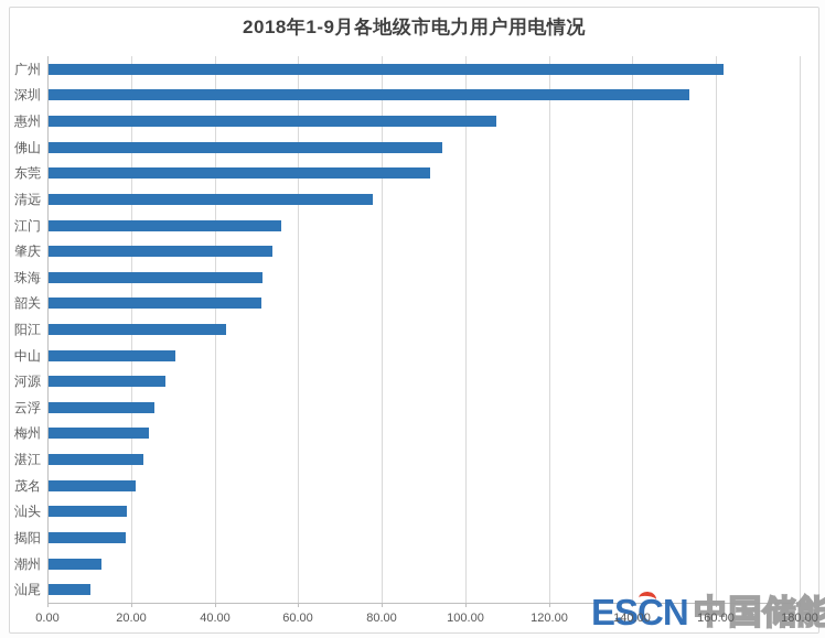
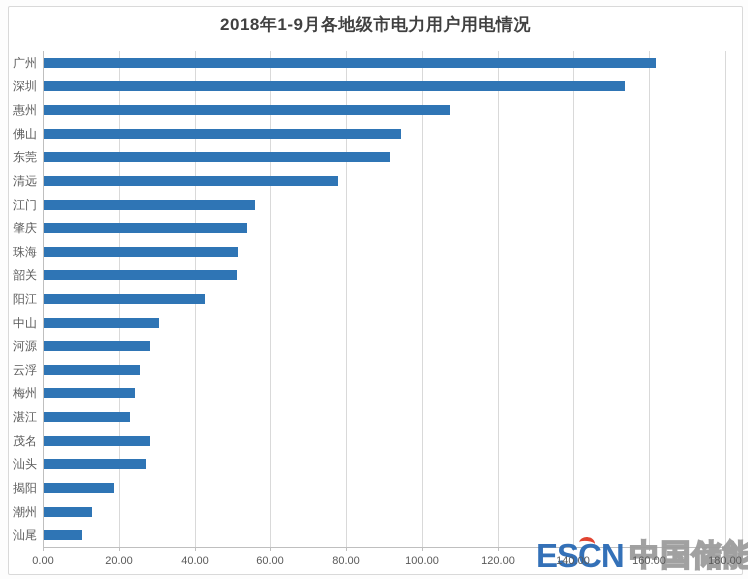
茂名: 21 -> 28
汕头: 19 -> 27
